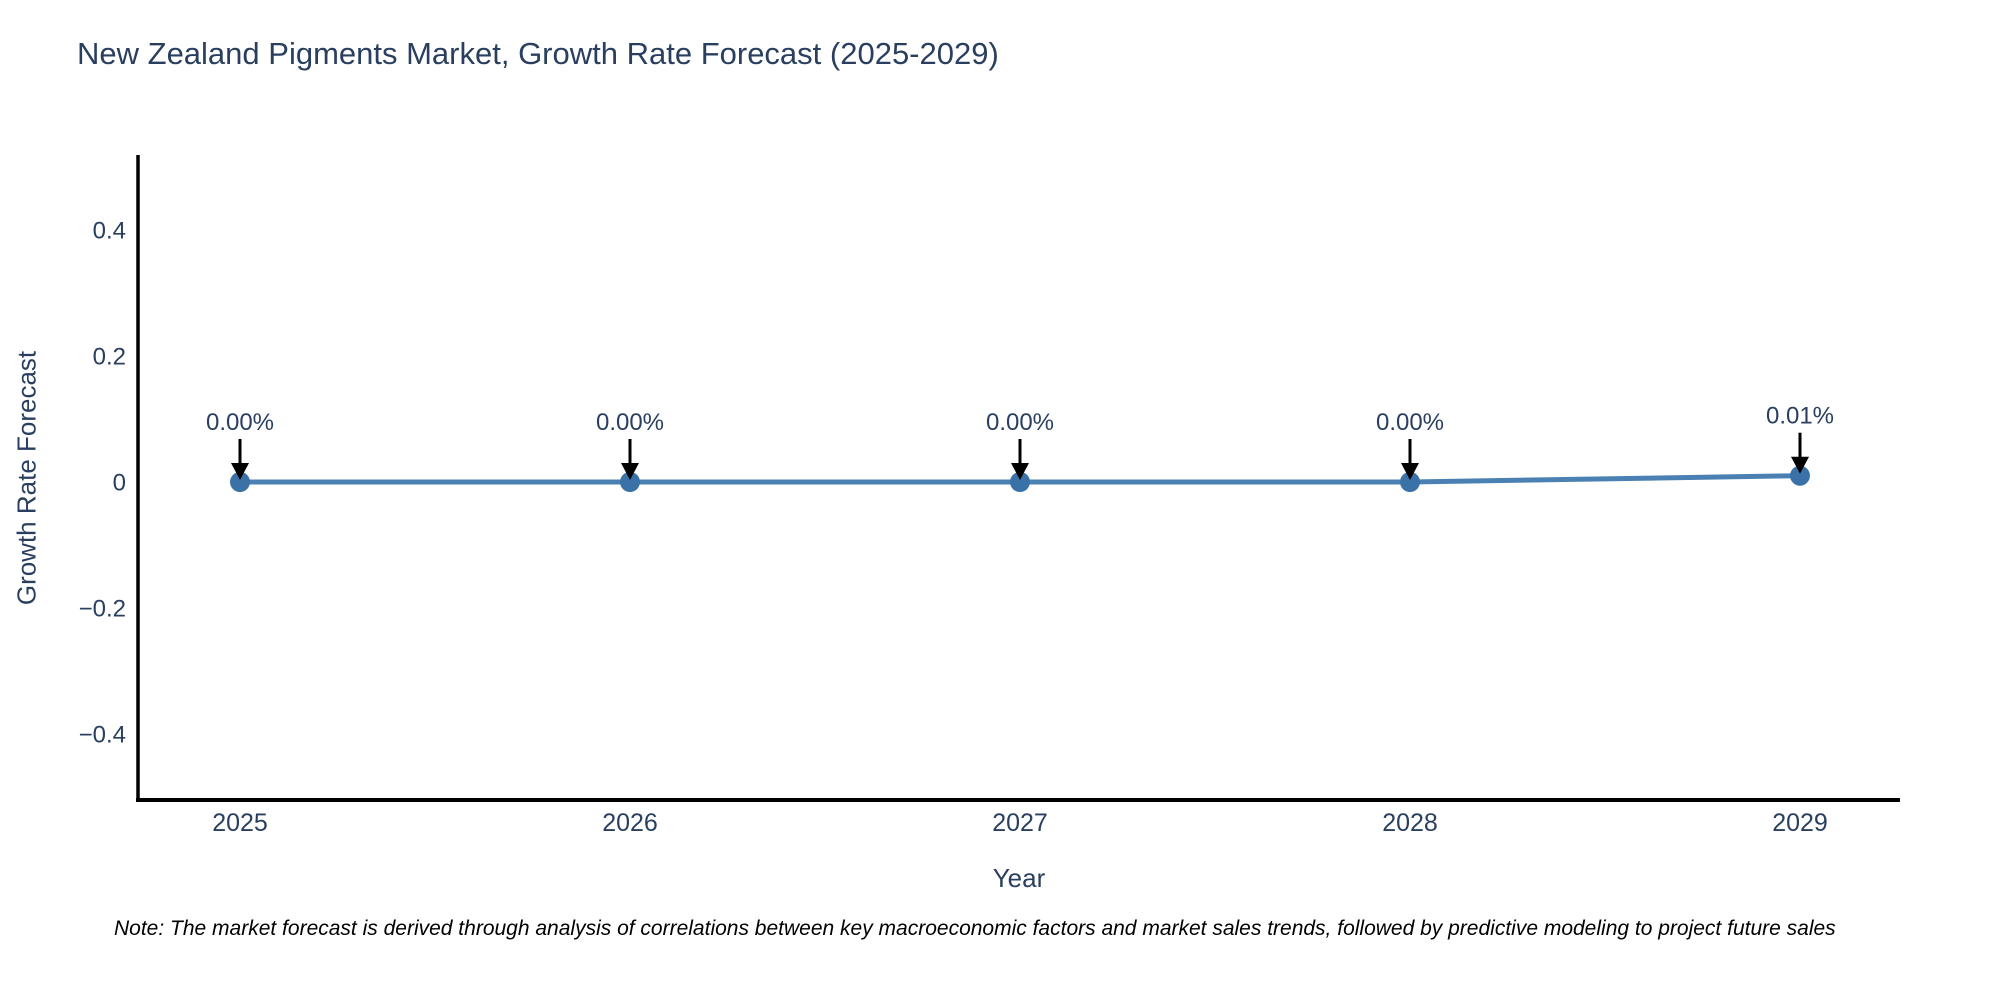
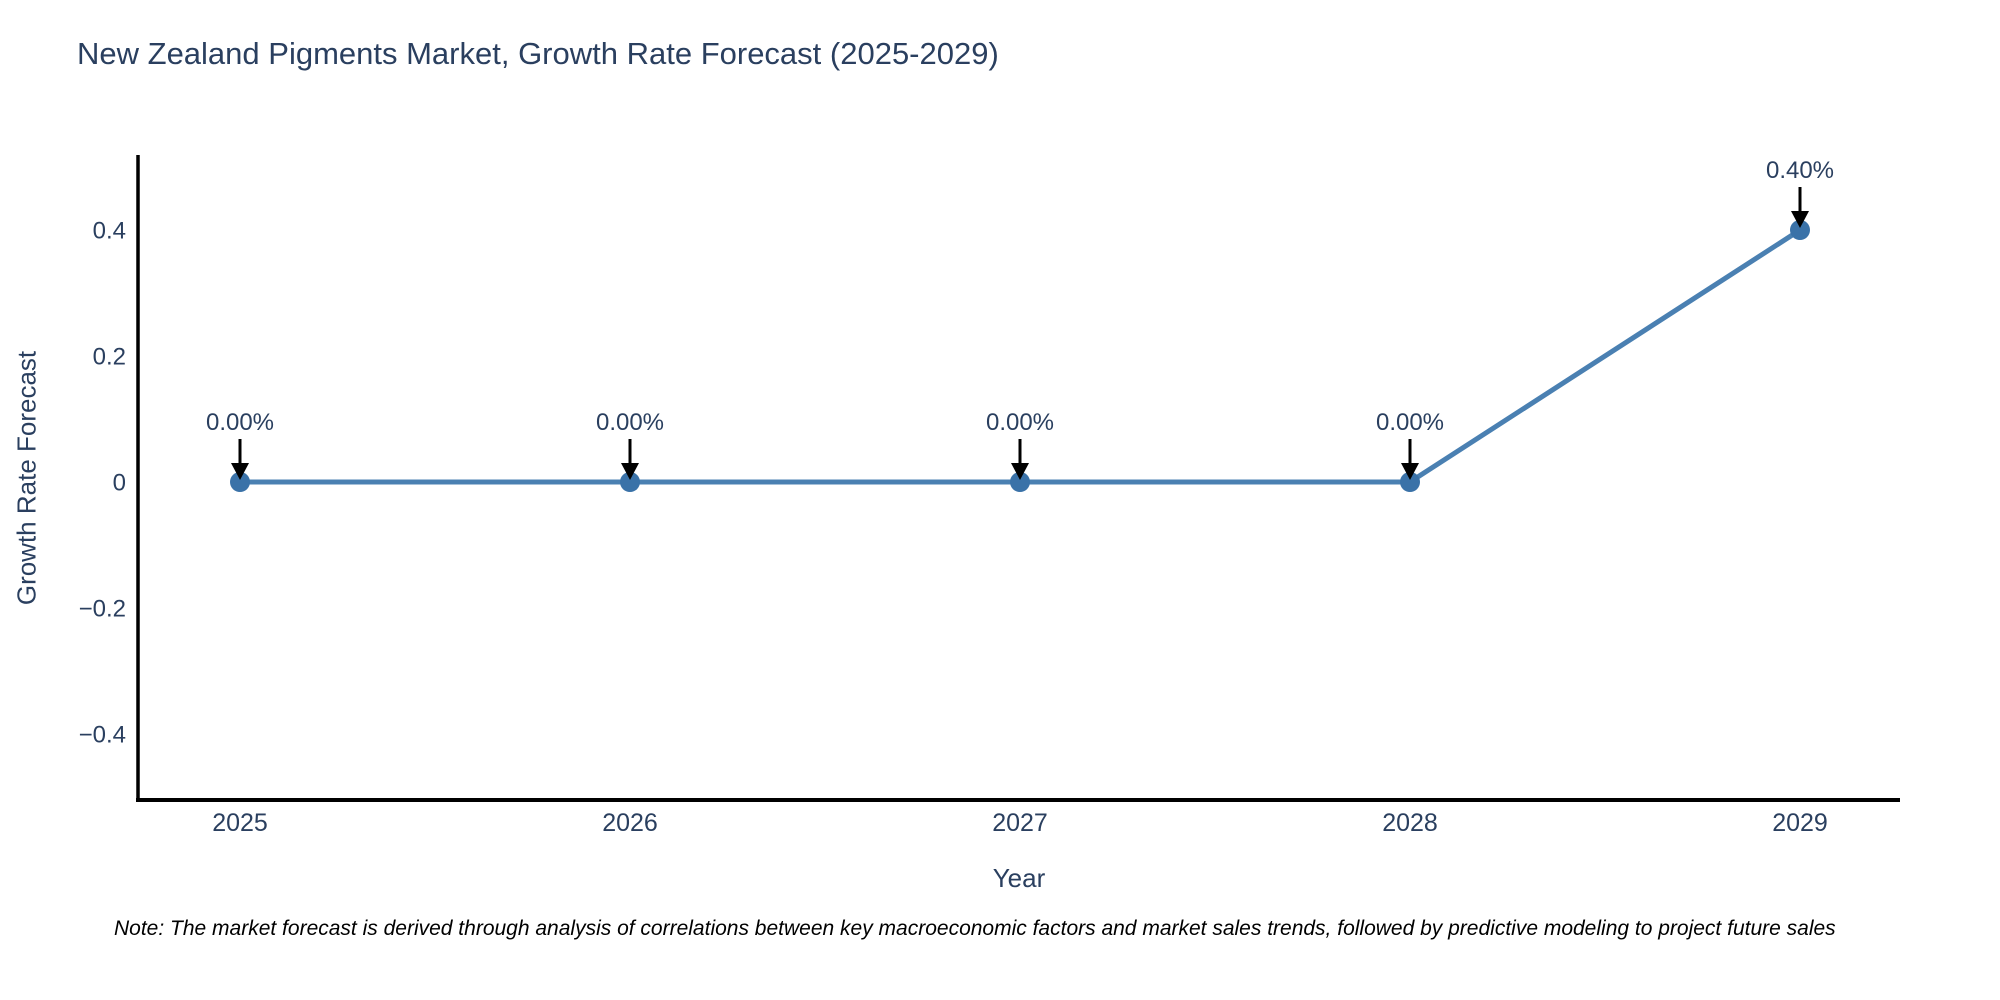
2029: 0.01% -> 0.40%
